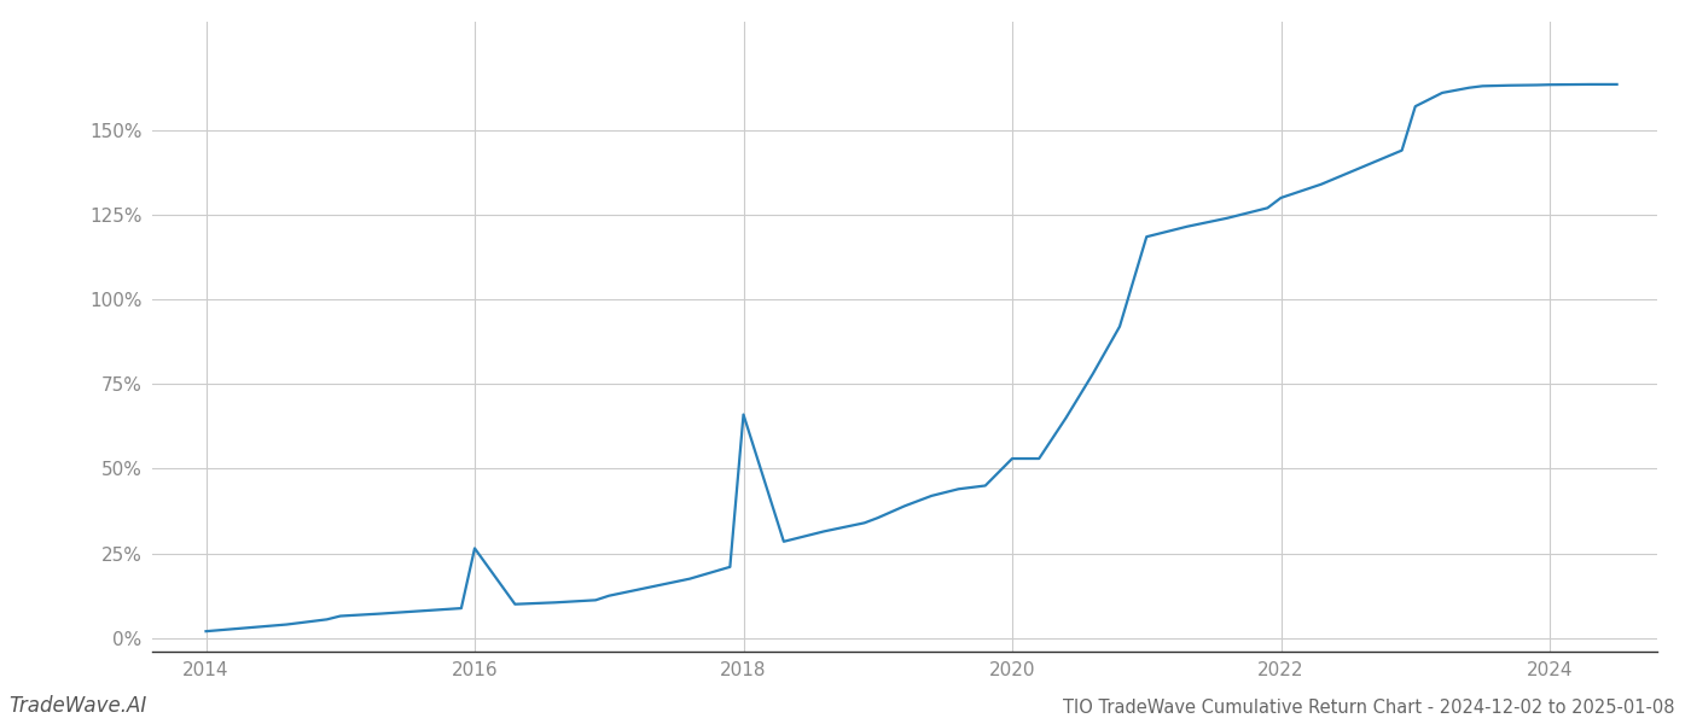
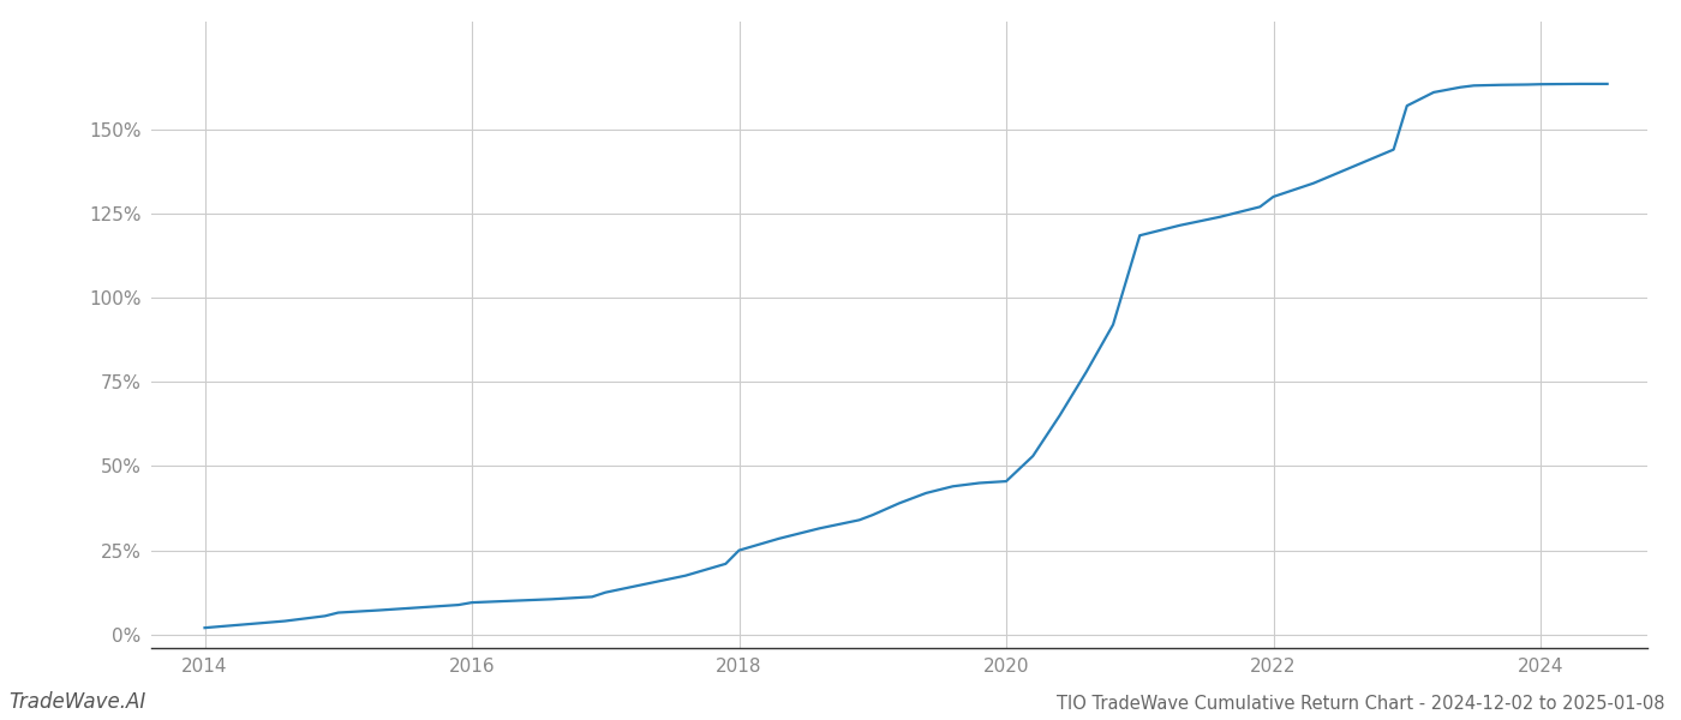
2016: 26.5% -> 9.5%
2018: 66.0% -> 25.0%
2020: 53.0% -> 45.5%
